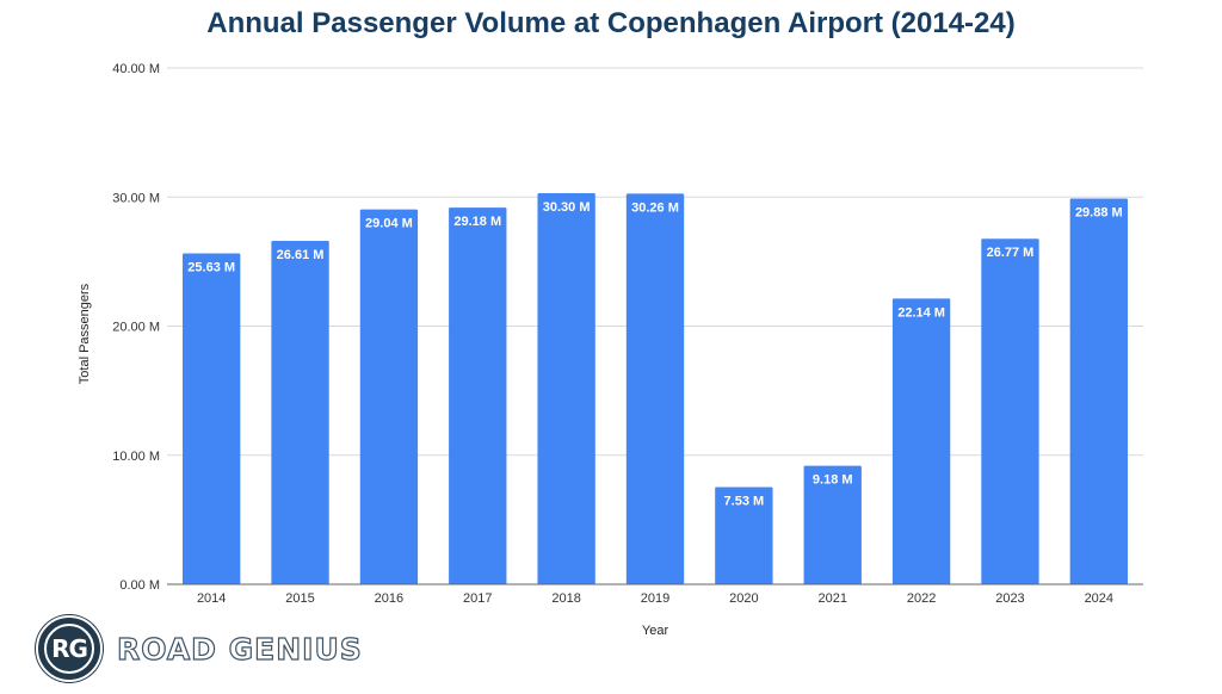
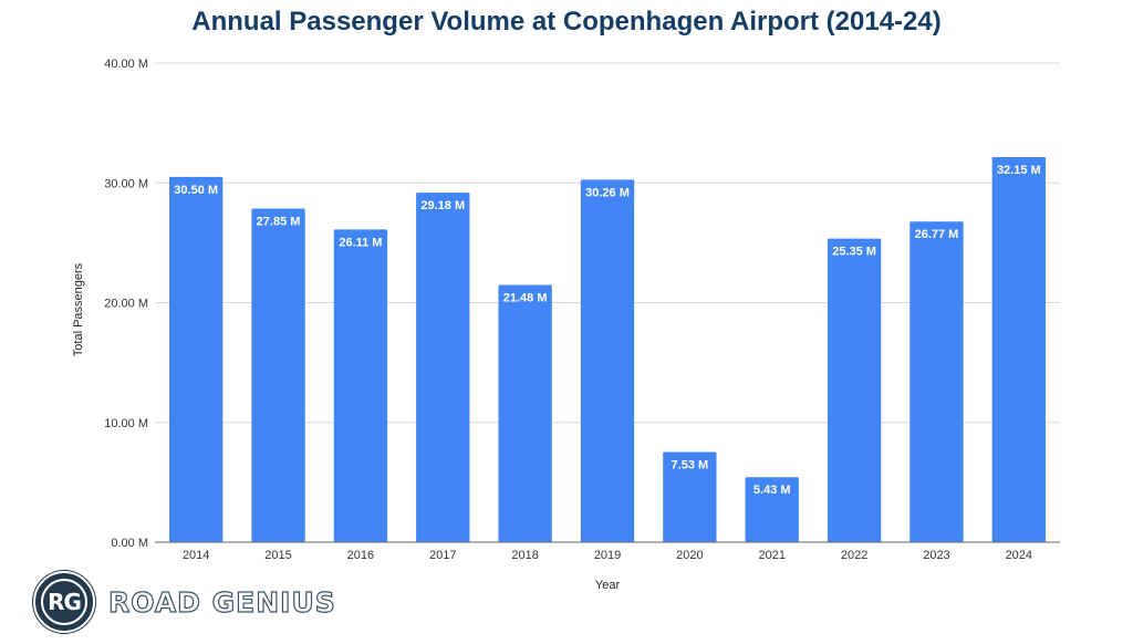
2014: 25.63 -> 30.50
2015: 26.61 -> 27.85
2016: 29.04 -> 26.11
2018: 30.30 -> 21.48
2021: 9.18 -> 5.43
2022: 22.14 -> 25.35
2024: 29.88 -> 32.15
